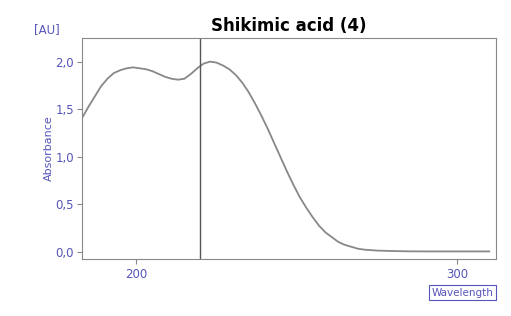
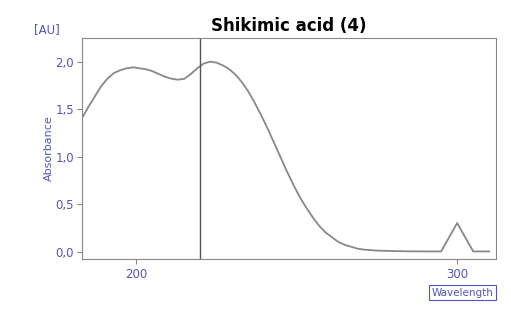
300: 0,00 -> 0,30
